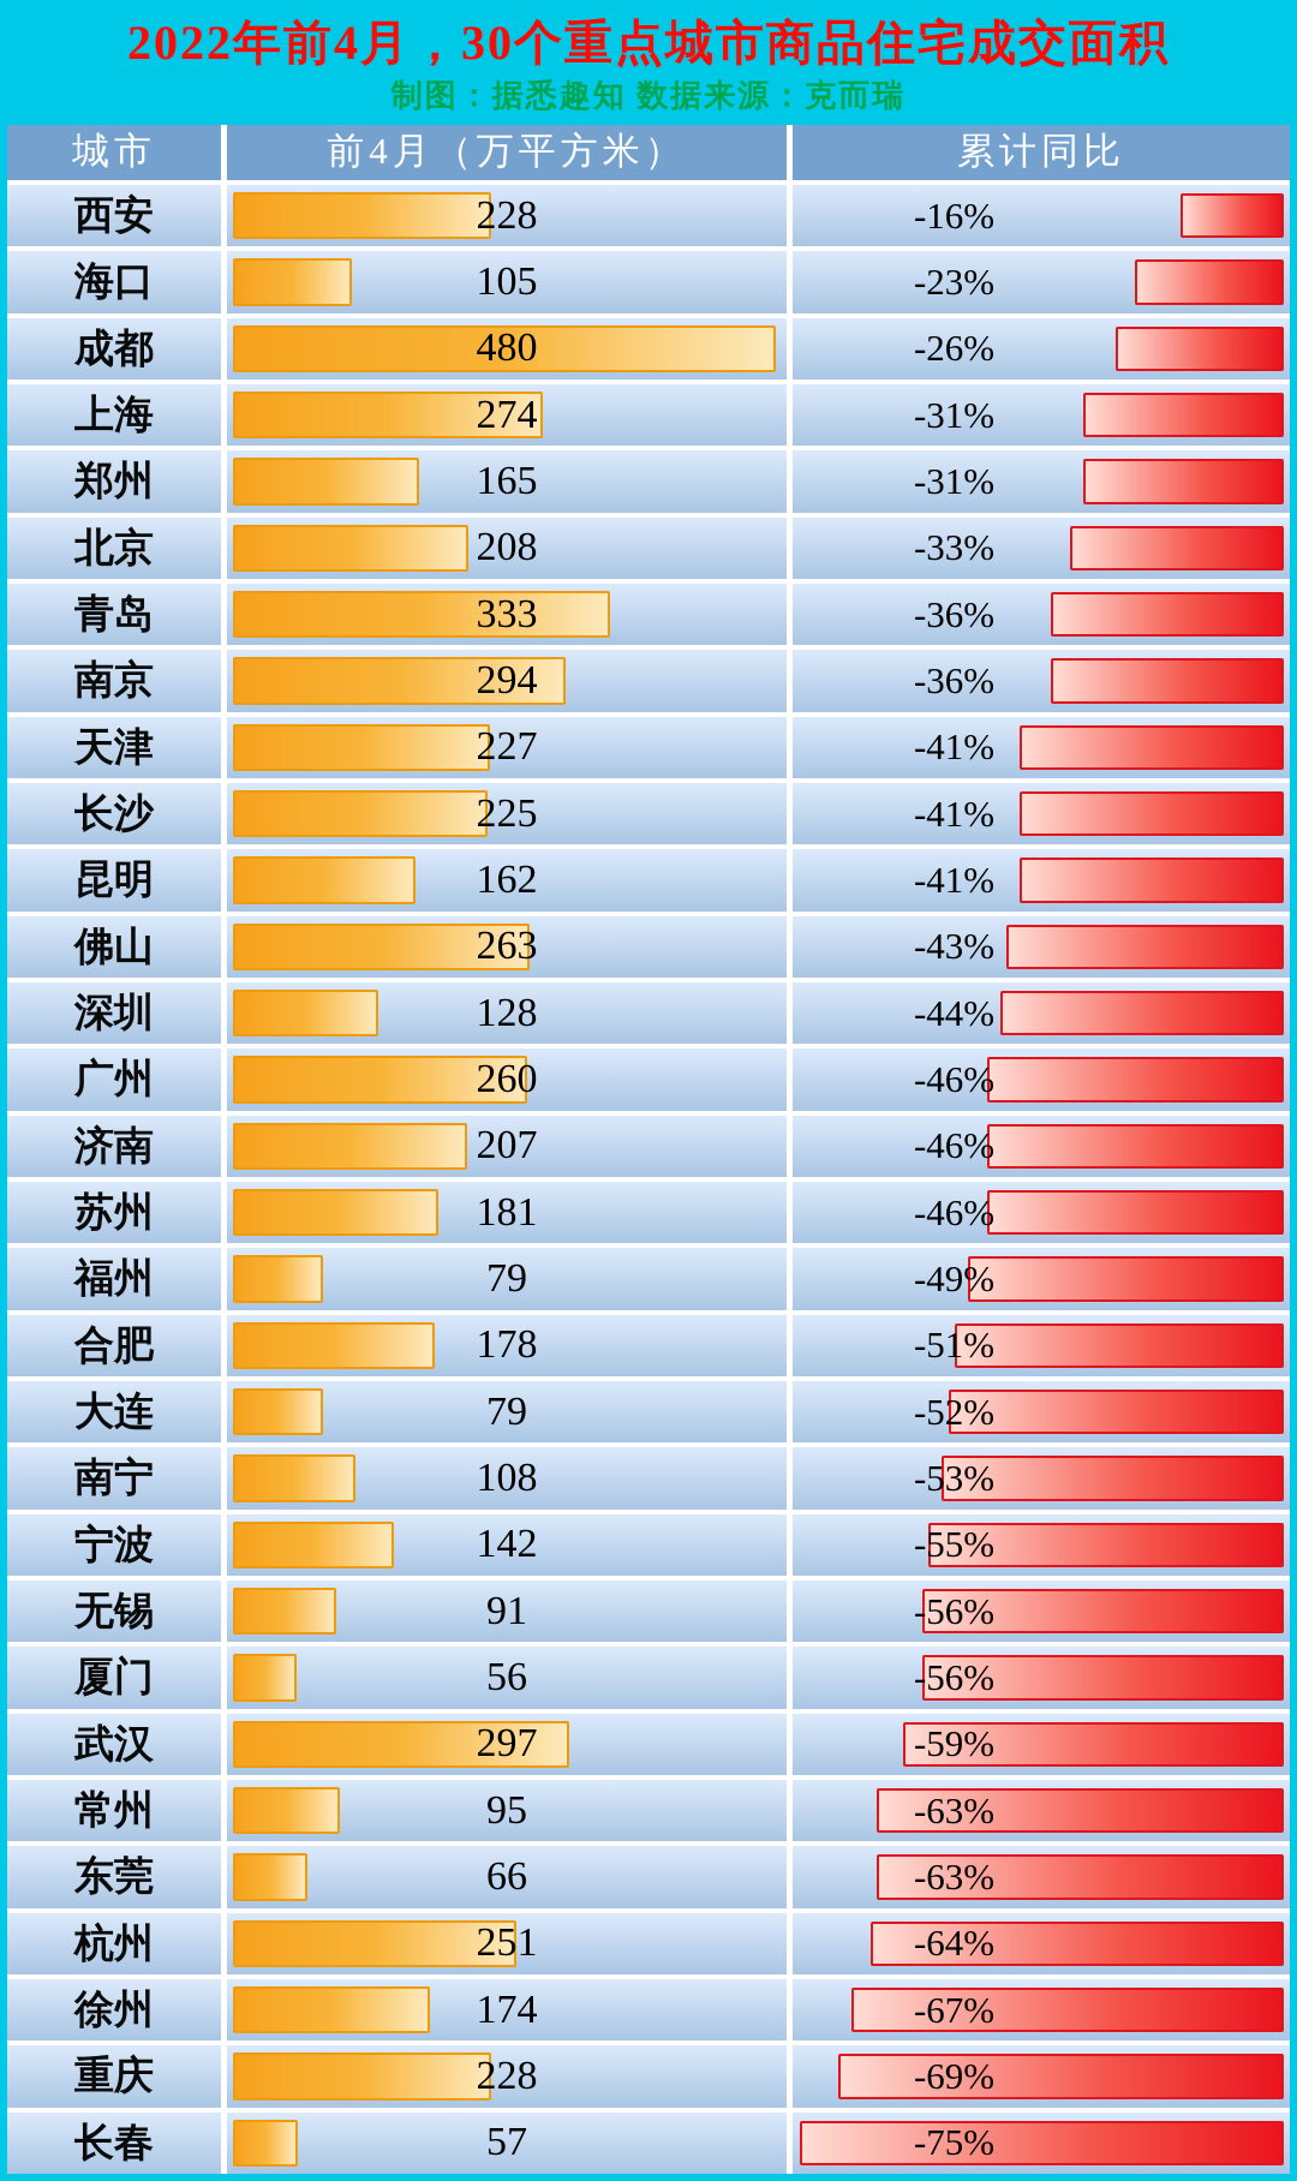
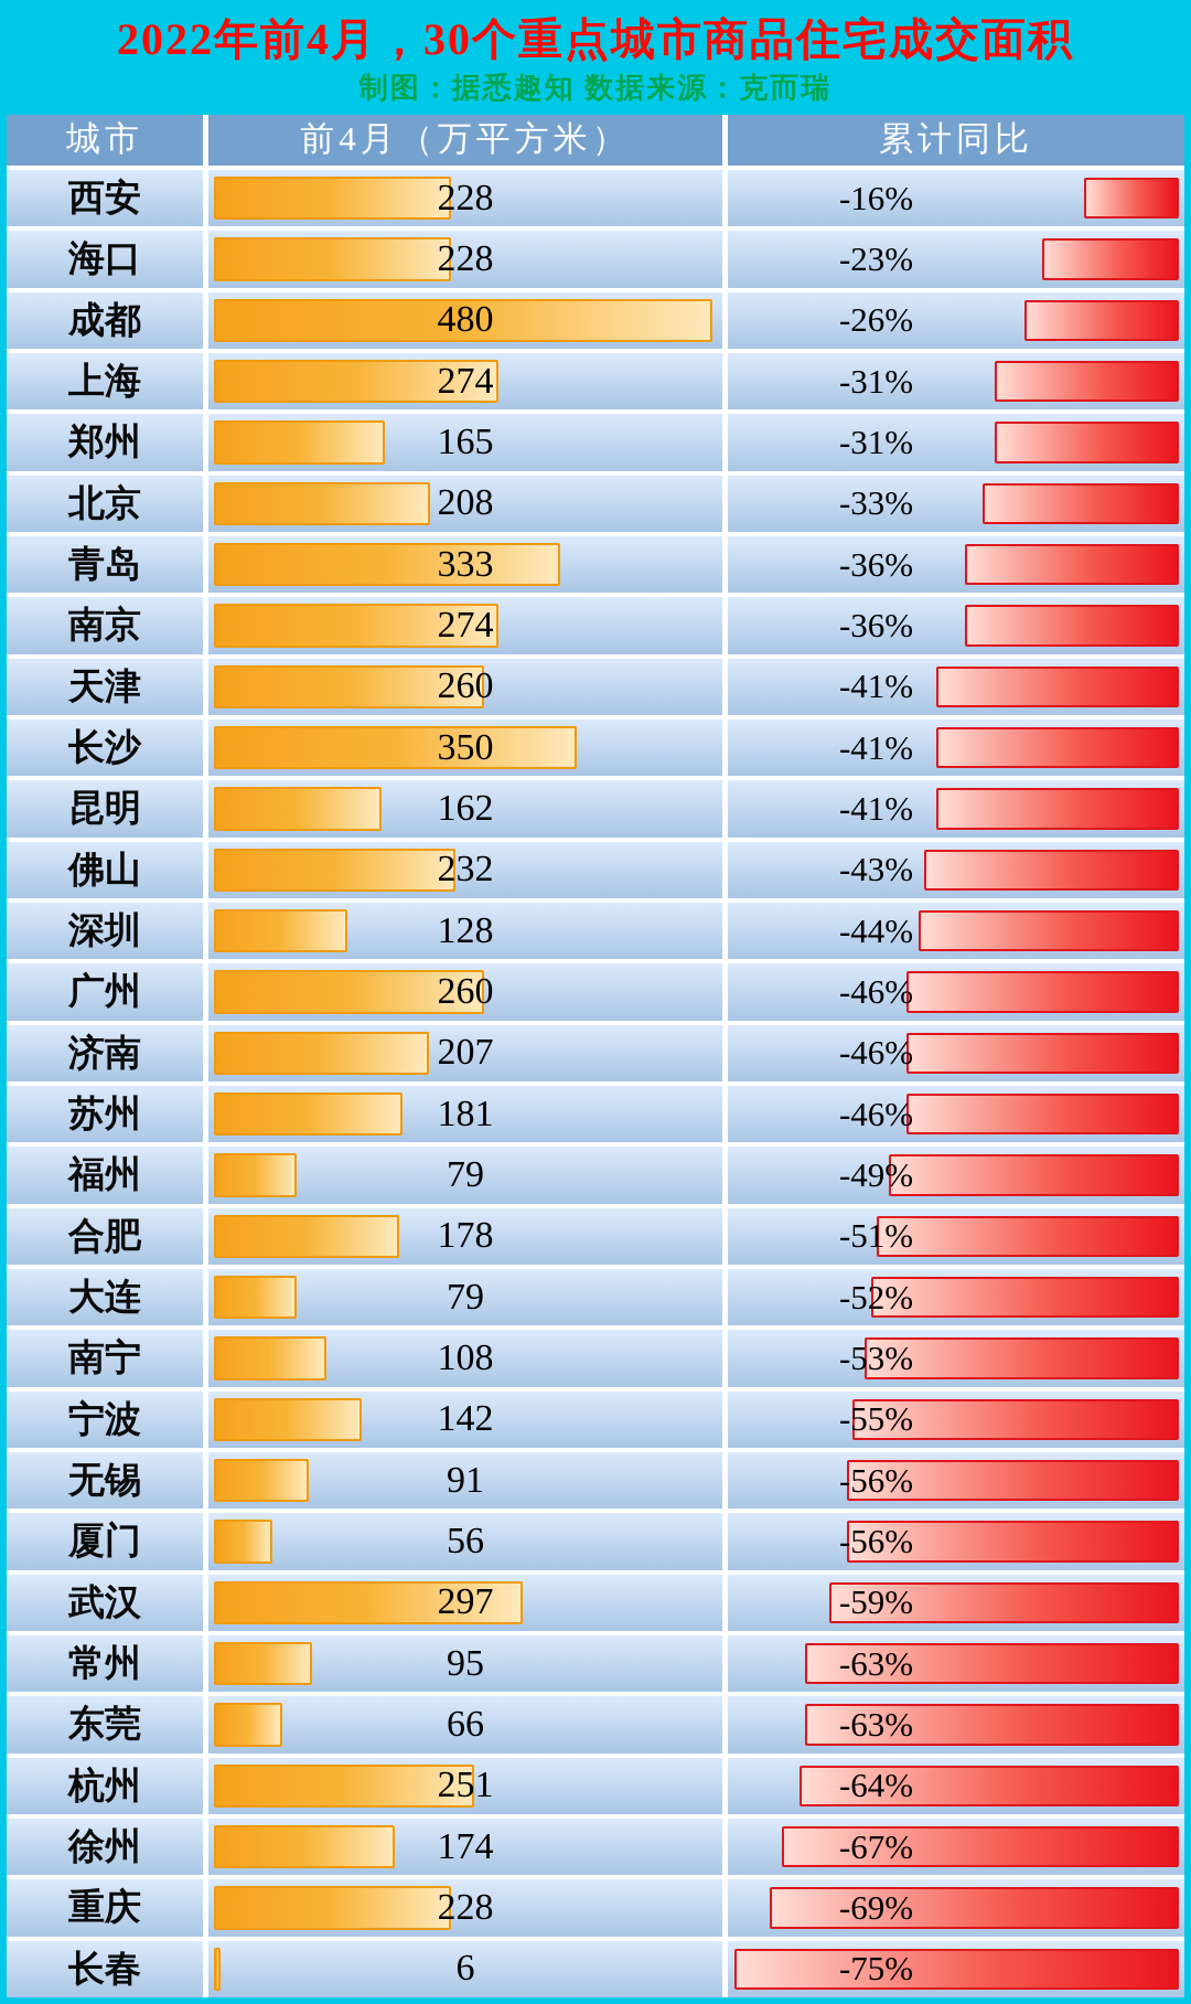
前4月（万平方米）/海口: 105 -> 228
前4月（万平方米）/南京: 294 -> 274
前4月（万平方米）/天津: 227 -> 260
前4月（万平方米）/长沙: 225 -> 350
前4月（万平方米）/佛山: 263 -> 232
前4月（万平方米）/长春: 57 -> 6
